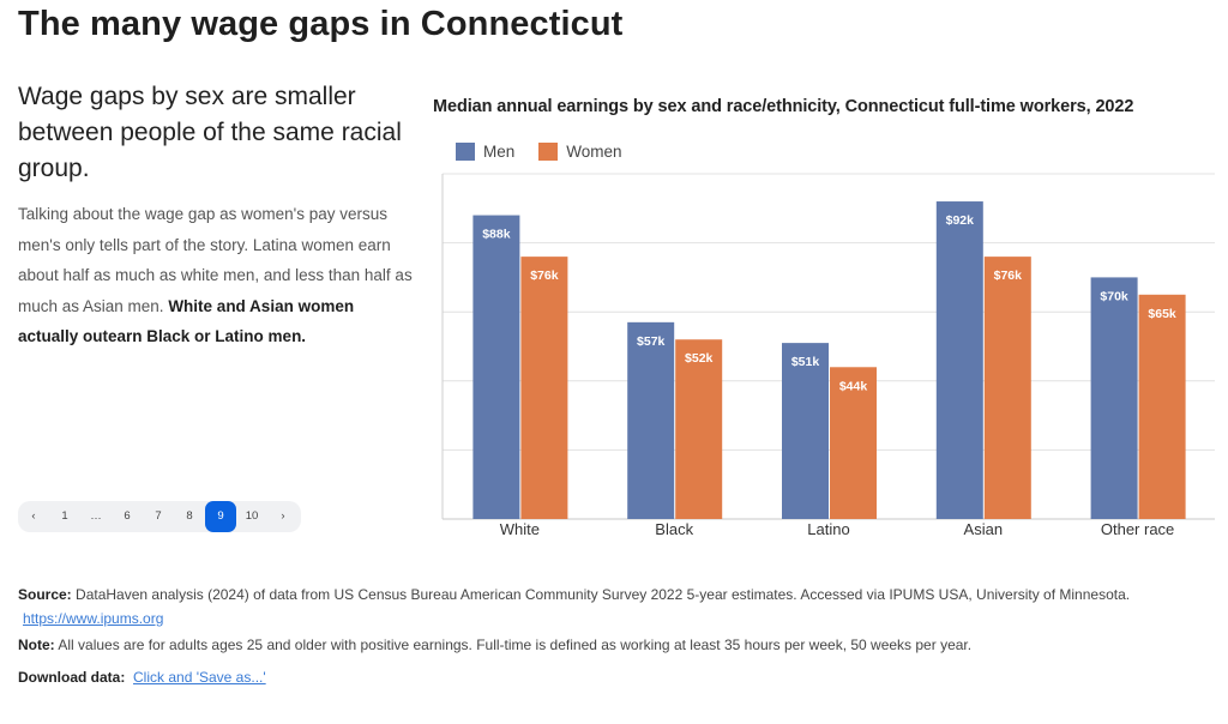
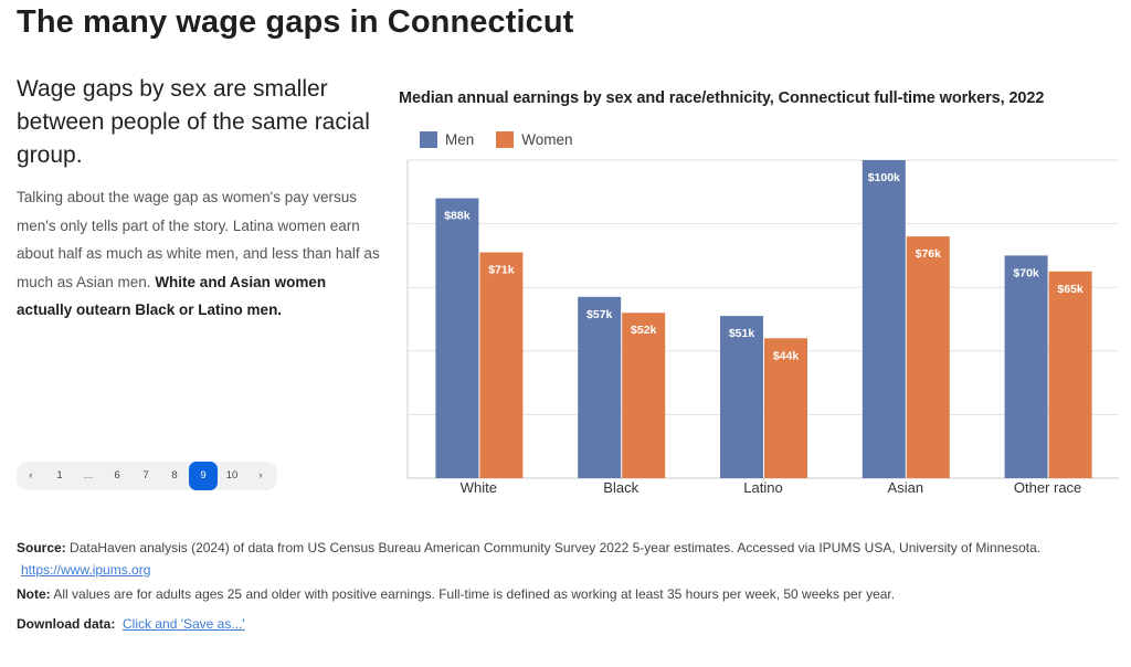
Women/White: $76k -> $71k
Men/Asian: $92k -> $100k
